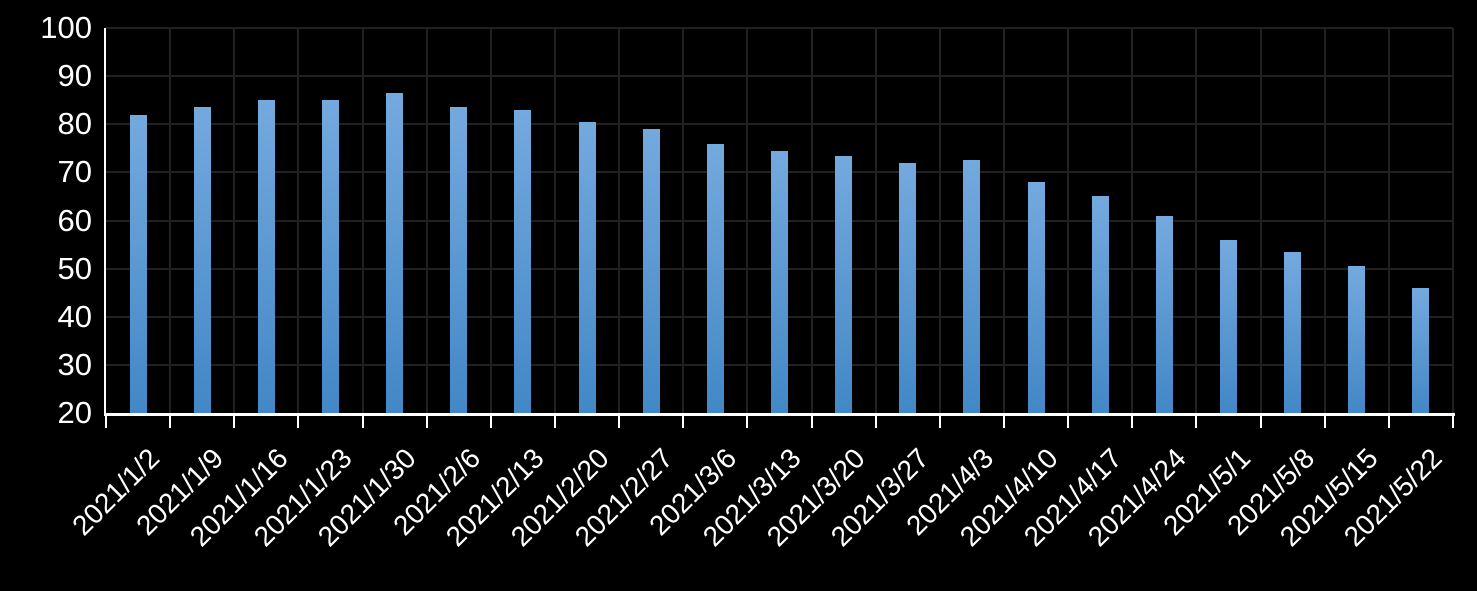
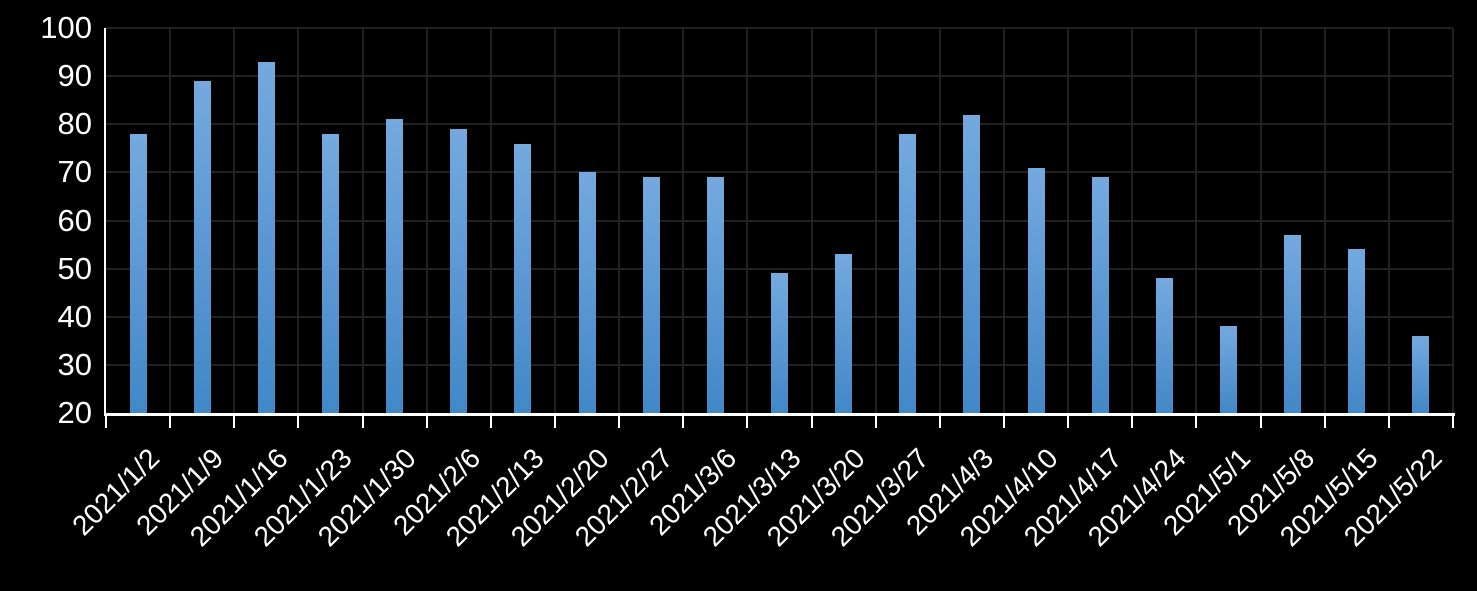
2021/1/2: 82 -> 78
2021/1/9: 84 -> 89
2021/1/16: 85 -> 93
2021/1/23: 85 -> 78
2021/1/30: 86 -> 81
2021/2/6: 84 -> 79
2021/2/13: 83 -> 76
2021/2/20: 80 -> 70
2021/2/27: 79 -> 69
2021/3/6: 76 -> 69
2021/3/13: 74 -> 49
2021/3/20: 74 -> 53
2021/3/27: 72 -> 78
2021/4/3: 72 -> 82
2021/4/10: 68 -> 71
2021/4/17: 65 -> 69
2021/4/24: 61 -> 48
2021/5/1: 56 -> 38
2021/5/8: 54 -> 57
2021/5/15: 50 -> 54
2021/5/22: 46 -> 36
